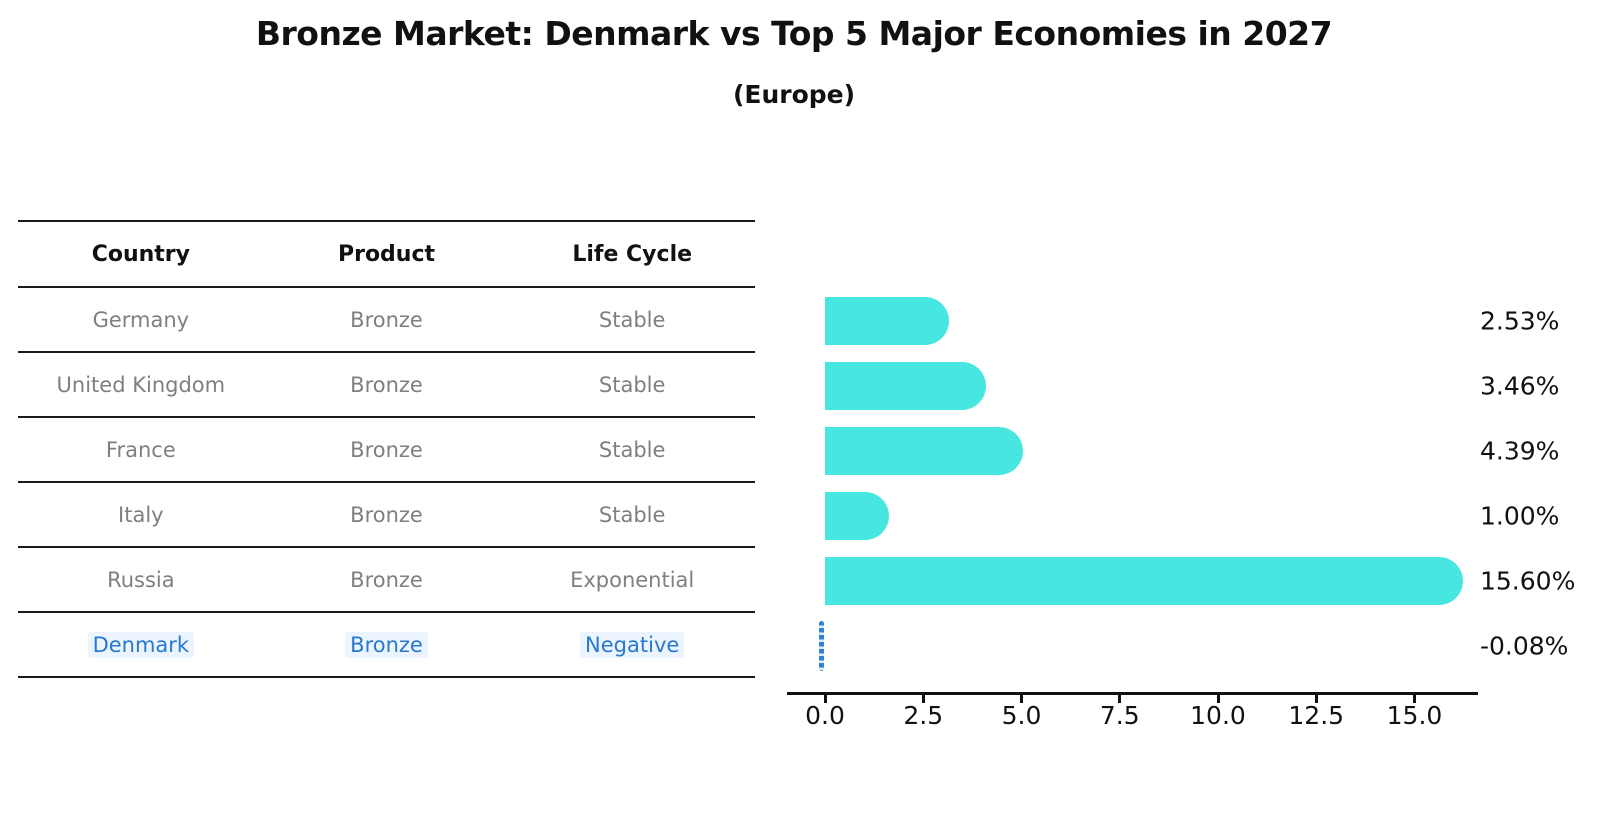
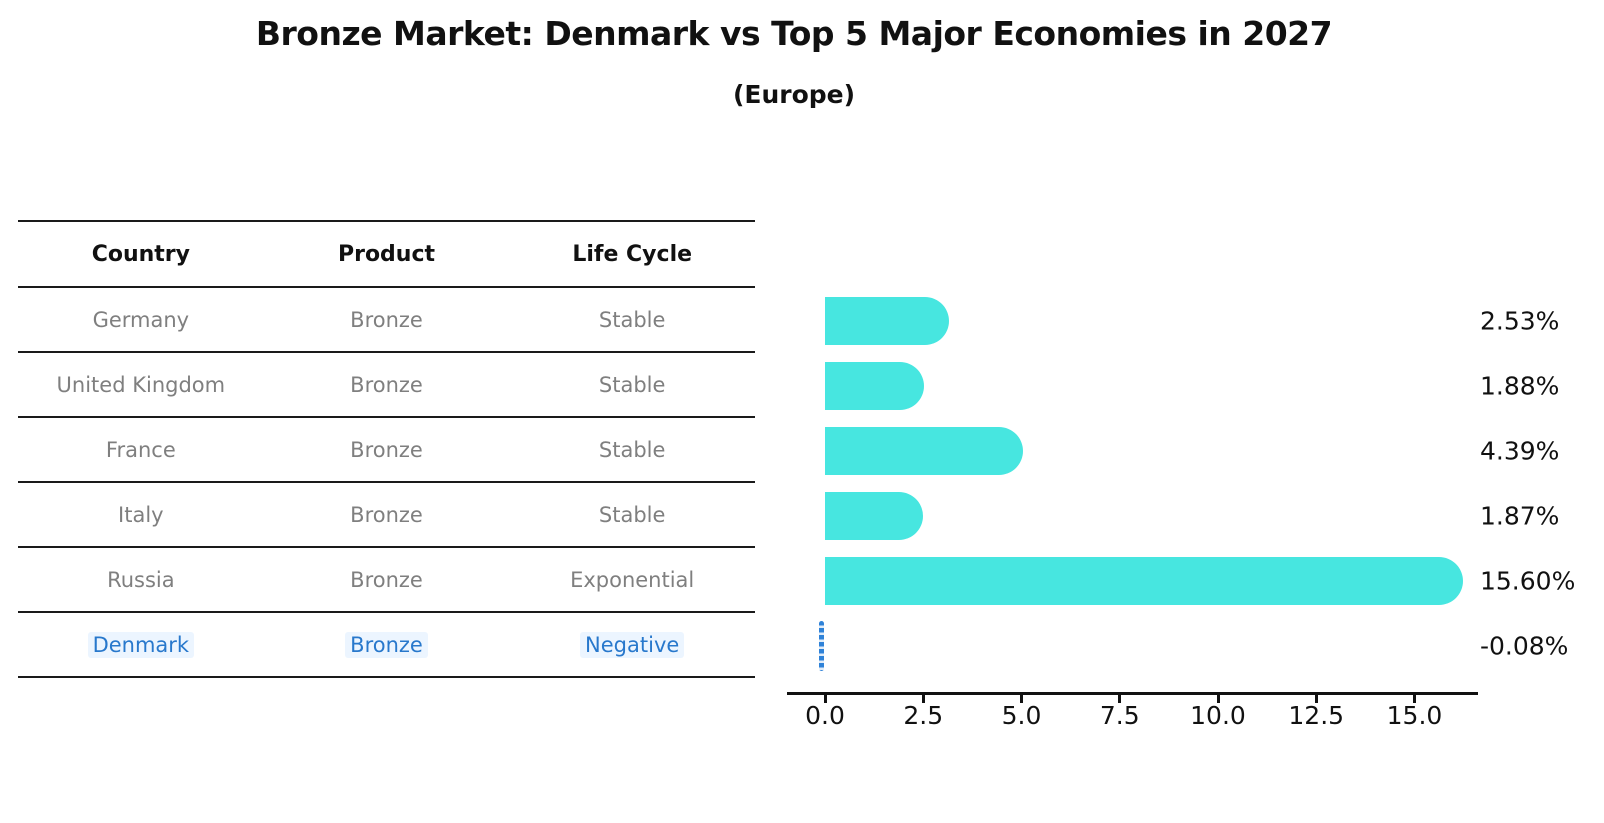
United Kingdom: 3.46% -> 1.88%
Italy: 1.00% -> 1.87%
